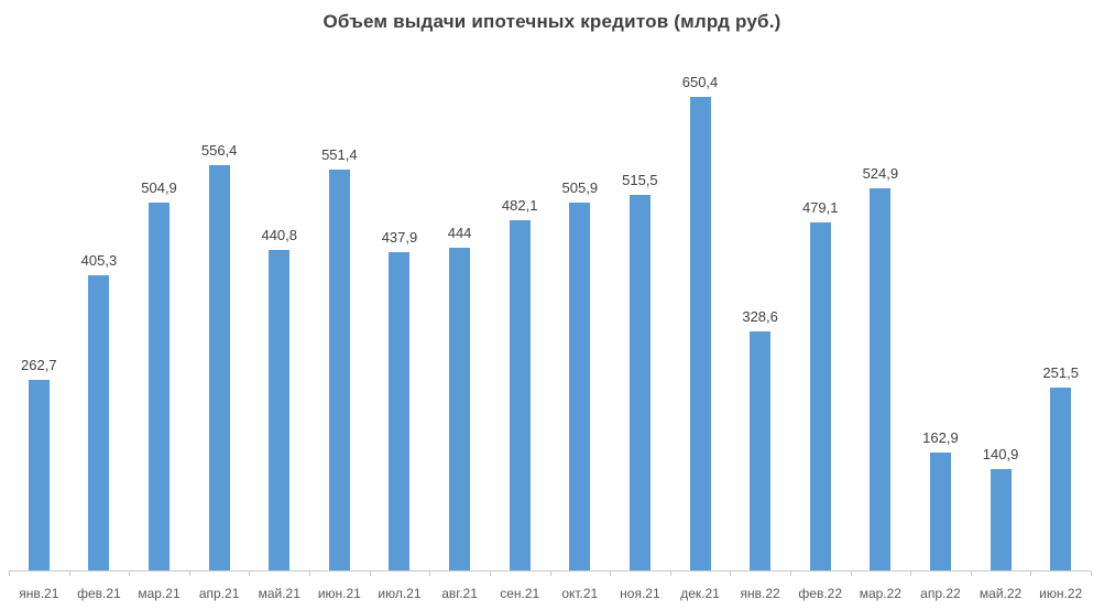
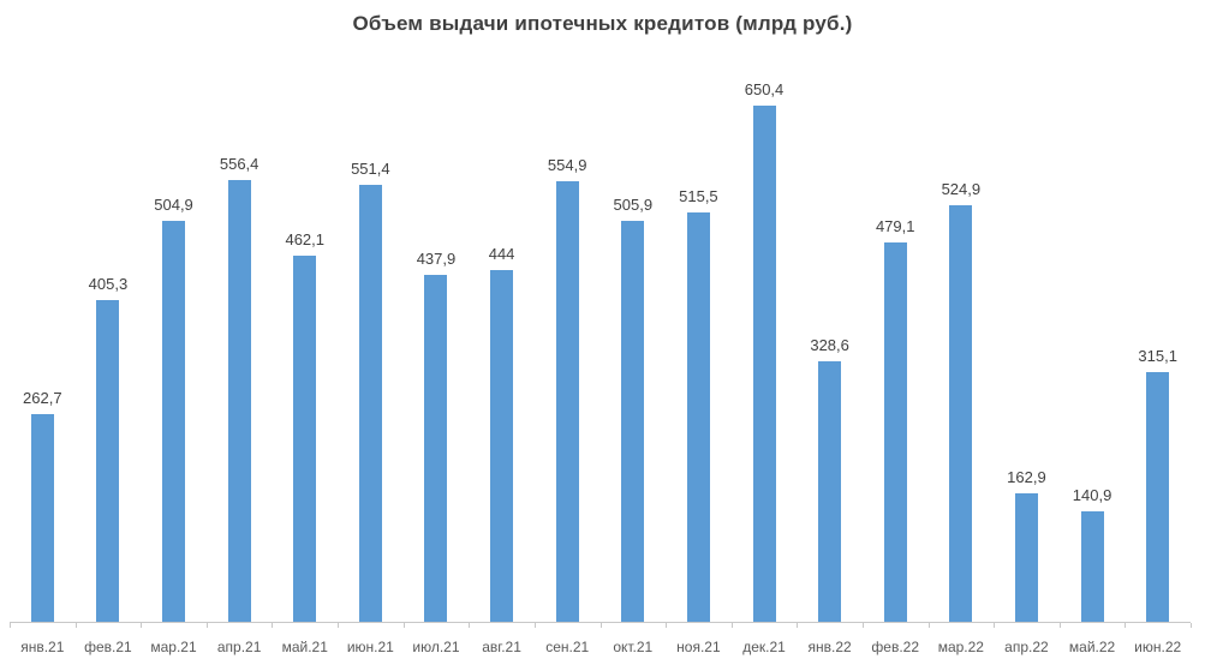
май.21: 440,8 -> 462,1
сен.21: 482,1 -> 554,9
июн.22: 251,5 -> 315,1
